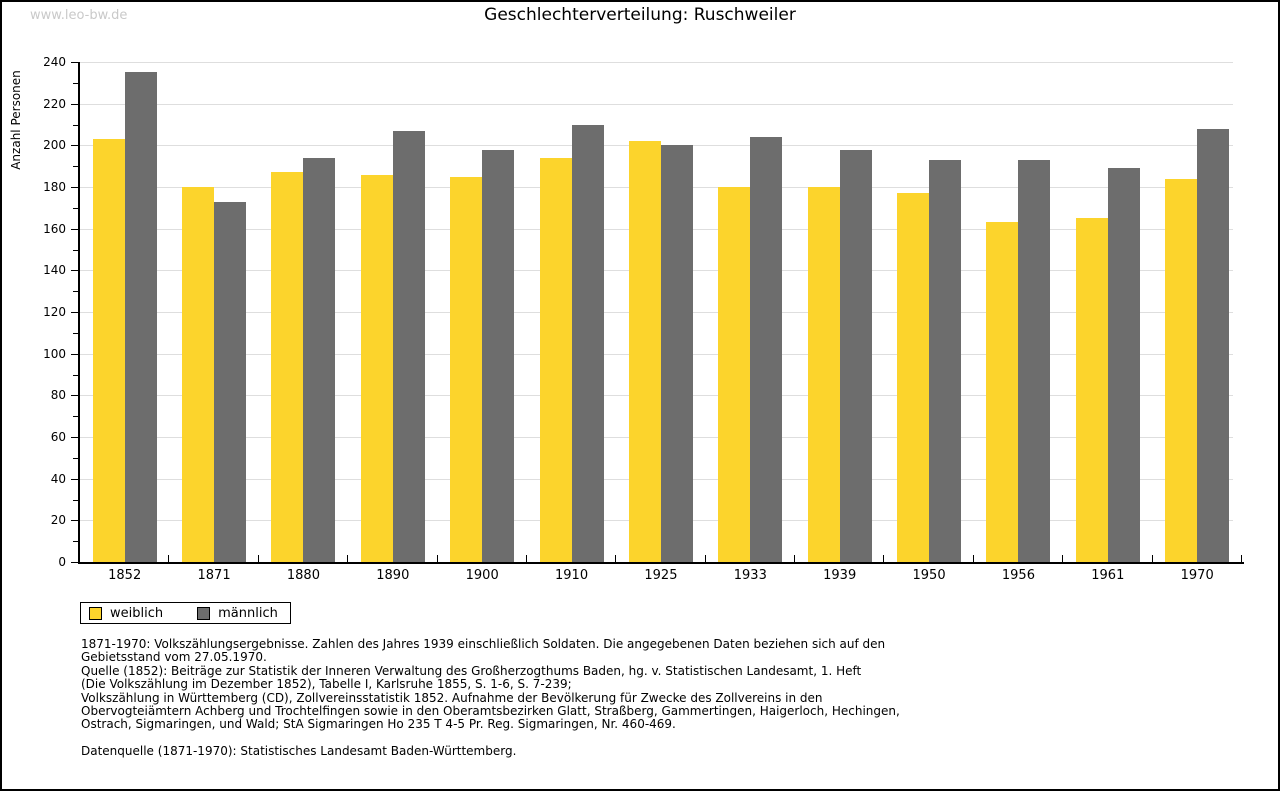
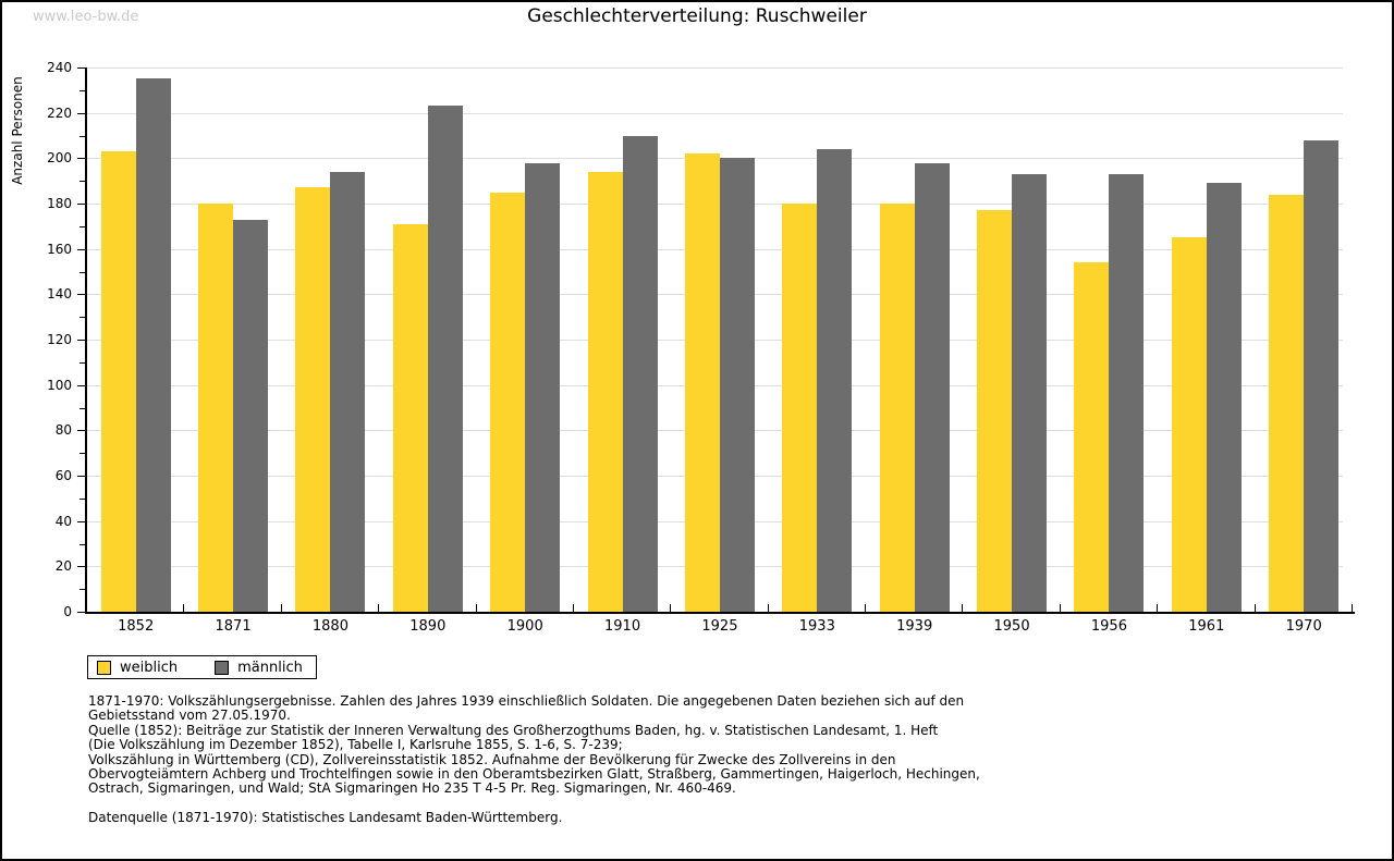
weiblich/1890: 186 -> 171
männlich/1890: 207 -> 223
weiblich/1956: 163 -> 154
